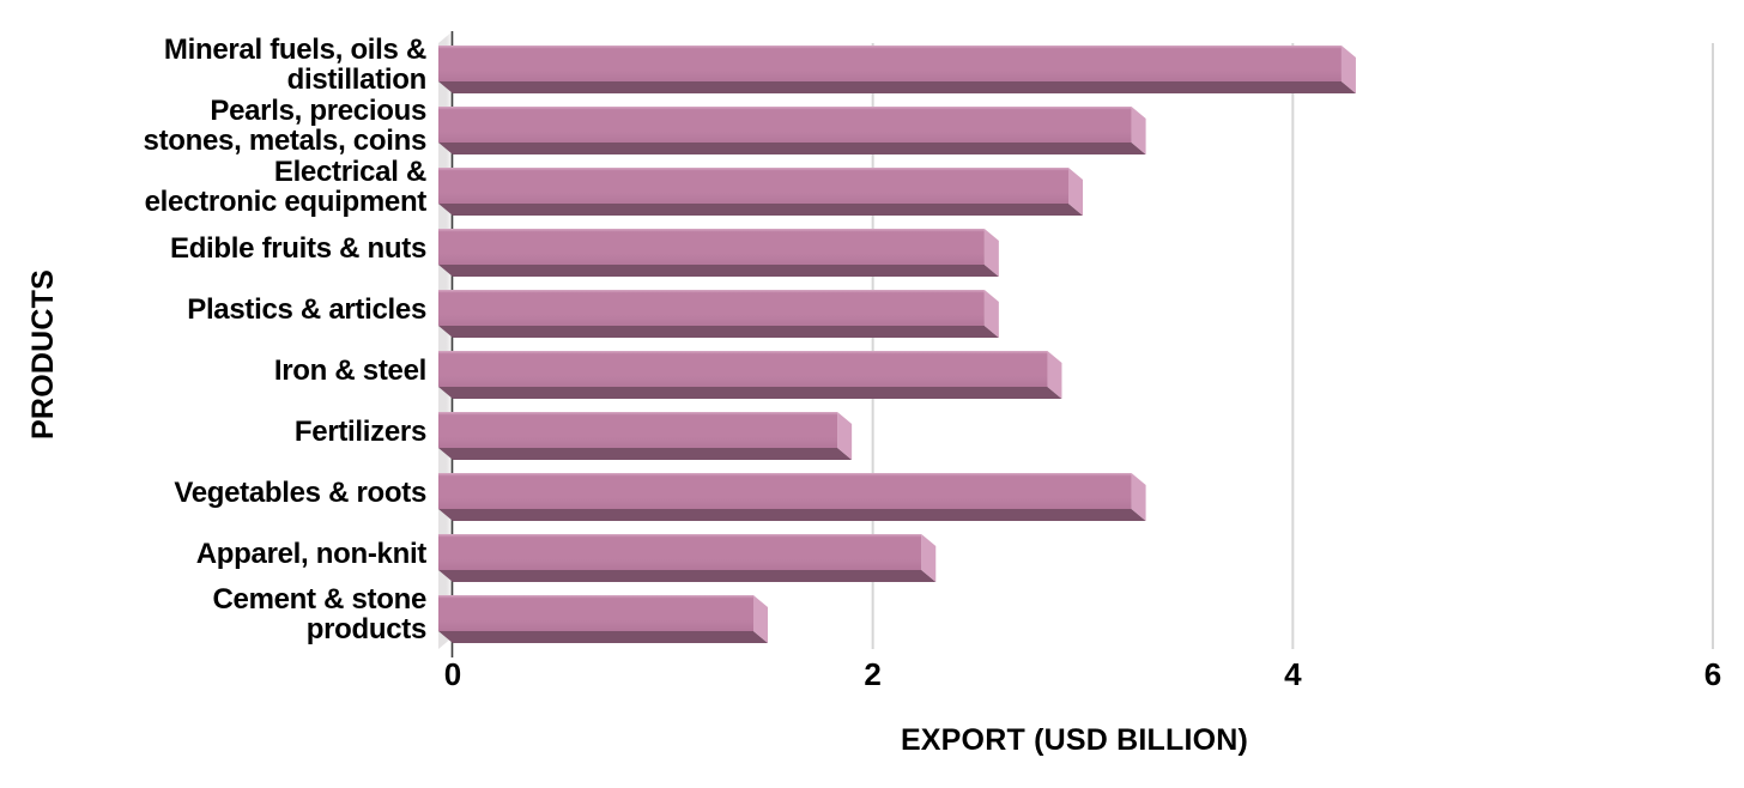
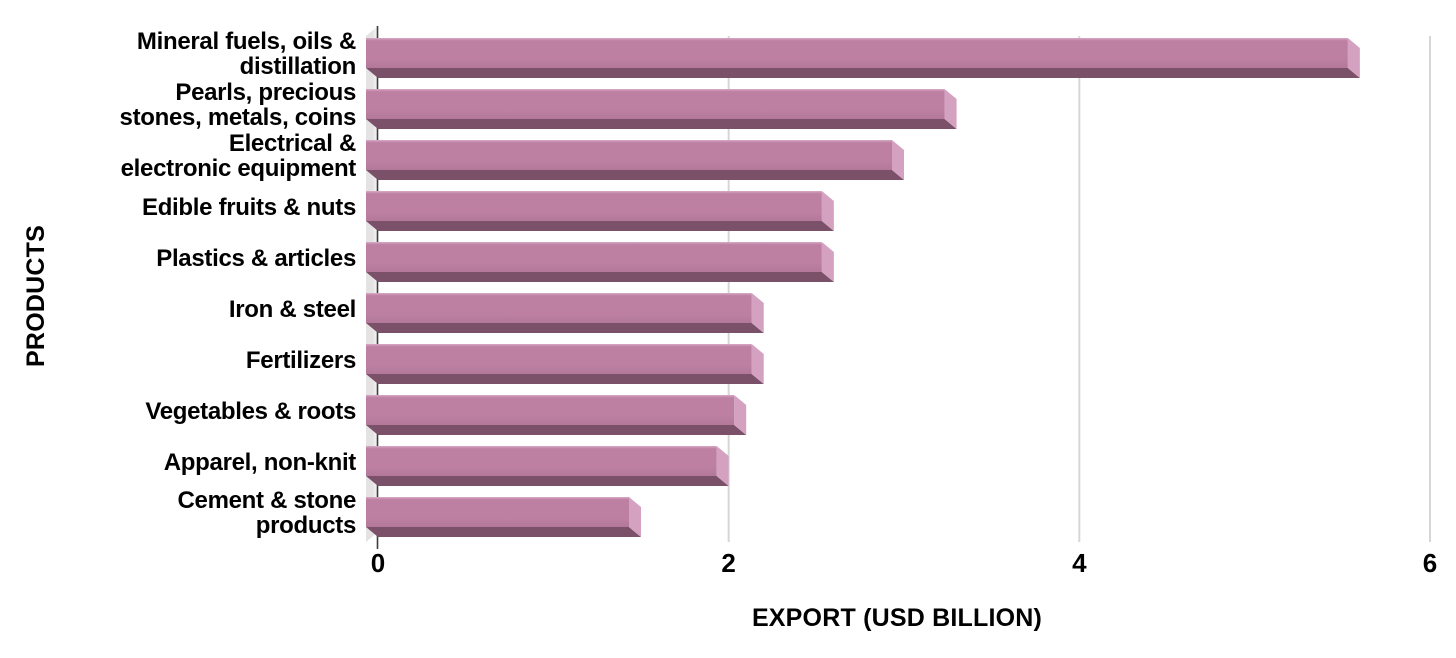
Mineral fuels, oils & distillation: 4.3 -> 5.6
Iron & steel: 2.9 -> 2.2
Fertilizers: 1.9 -> 2.2
Vegetables & roots: 3.3 -> 2.1
Apparel, non-knit: 2.3 -> 2.0
